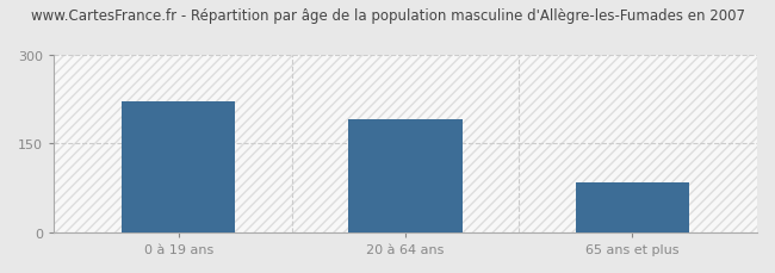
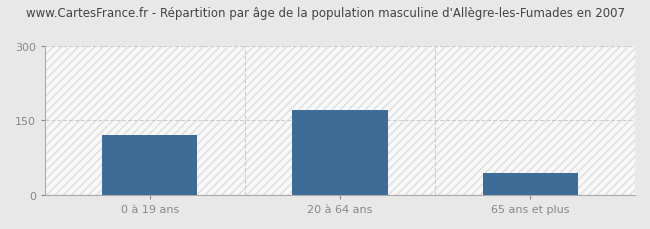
0 à 19 ans: 220 -> 120
20 à 64 ans: 190 -> 170
65 ans et plus: 85 -> 45
